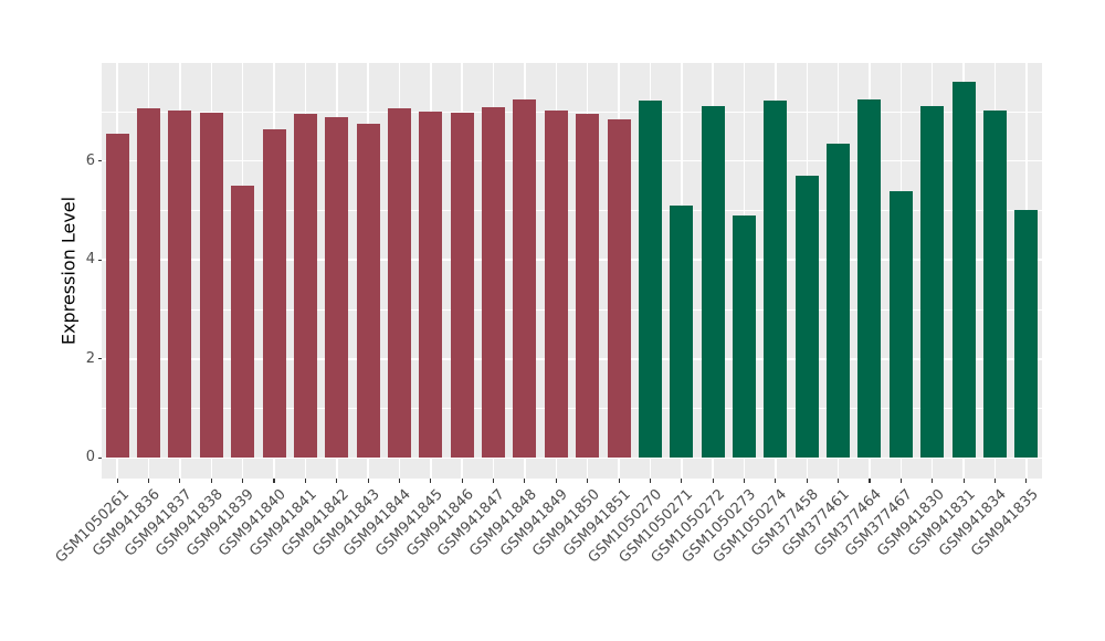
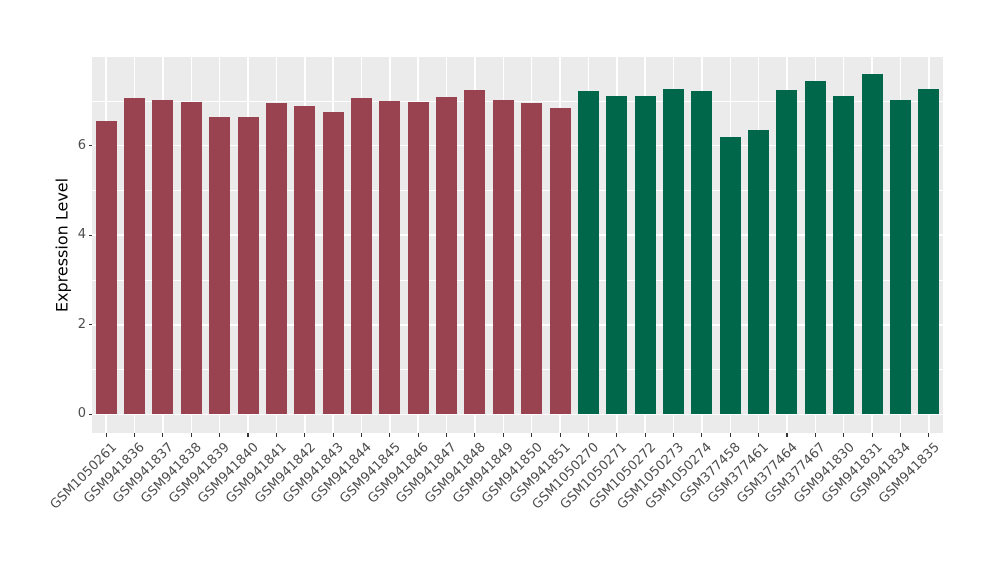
GSM941839: 5.5 -> 6.6
GSM1050271: 5.1 -> 7.1
GSM1050273: 4.9 -> 7.3
GSM377458: 5.7 -> 6.2
GSM377467: 5.4 -> 7.4
GSM941835: 5.0 -> 7.3
